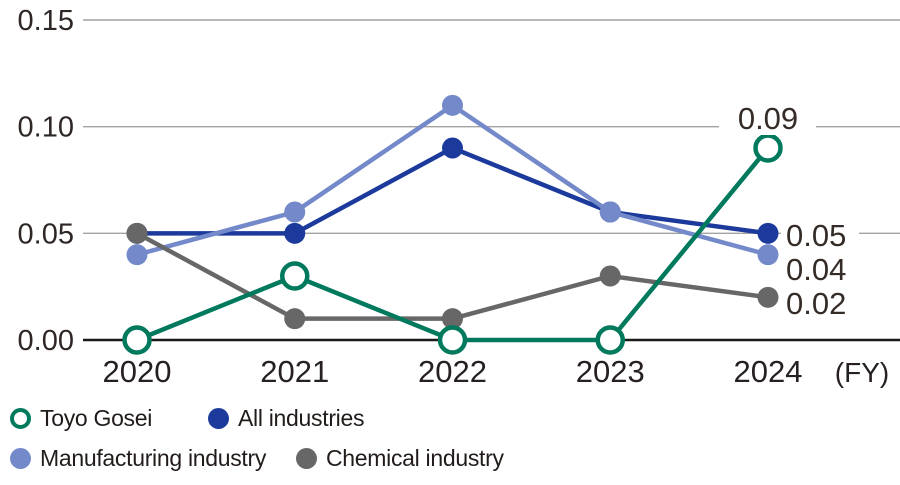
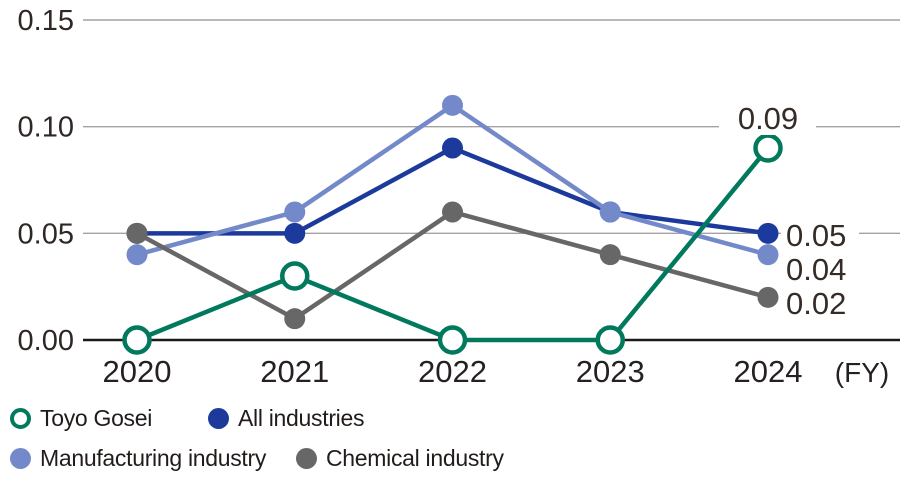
Chemical industry/2022: 0.01 -> 0.06
Chemical industry/2023: 0.03 -> 0.04
